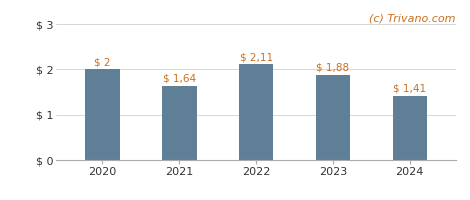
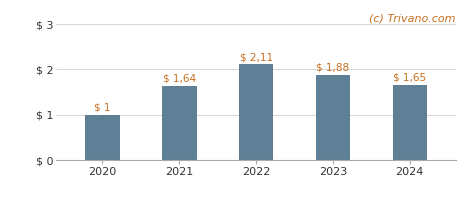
2020: 2 -> 1
2024: 1,41 -> 1,65
